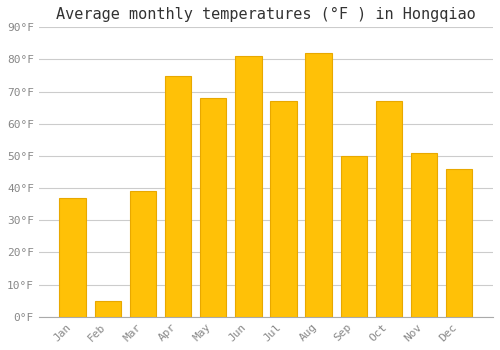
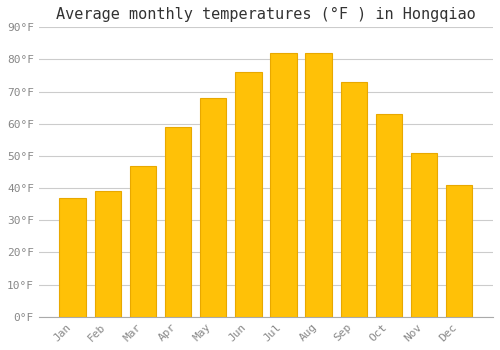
Feb: 5°F -> 39°F
Mar: 39°F -> 47°F
Apr: 75°F -> 59°F
Jun: 81°F -> 76°F
Jul: 67°F -> 82°F
Sep: 50°F -> 73°F
Oct: 67°F -> 63°F
Dec: 46°F -> 41°F
